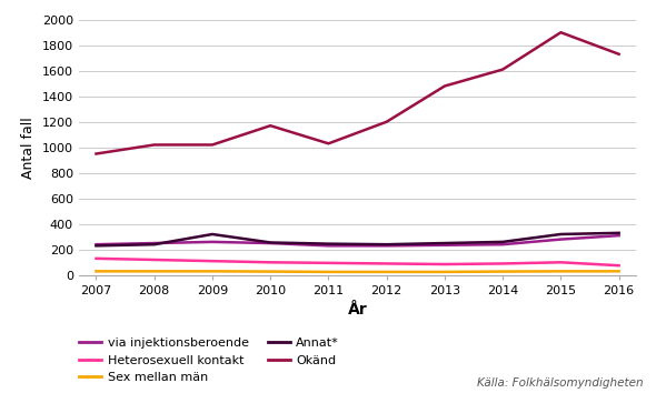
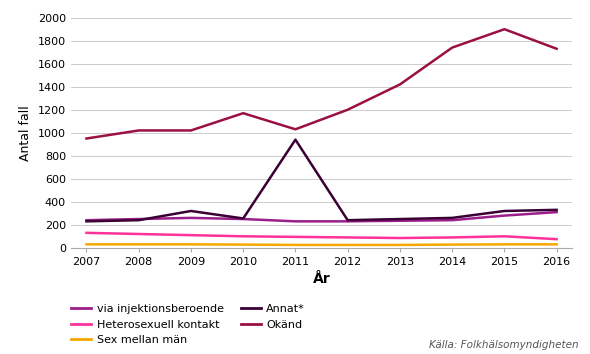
Annat*/2011: 240 -> 940
Okänd/2013: 1480 -> 1420
Okänd/2014: 1610 -> 1740
